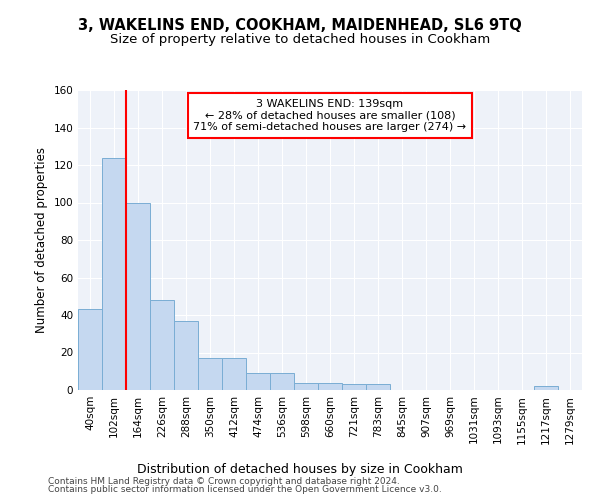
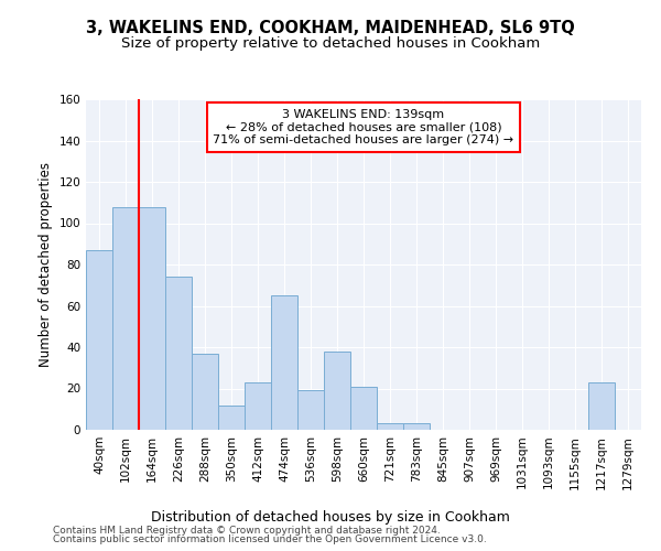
40sqm: 43 -> 87
102sqm: 124 -> 108
164sqm: 100 -> 108
226sqm: 48 -> 74
350sqm: 17 -> 12
412sqm: 17 -> 23
474sqm: 9 -> 65
536sqm: 9 -> 19
598sqm: 4 -> 38
660sqm: 4 -> 21
1217sqm: 2 -> 23
